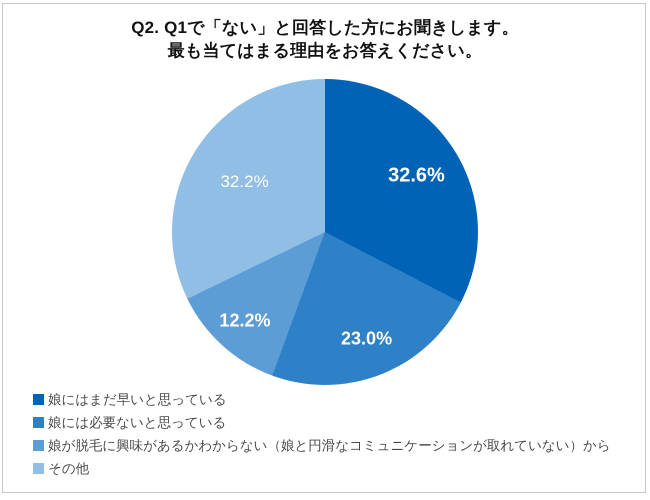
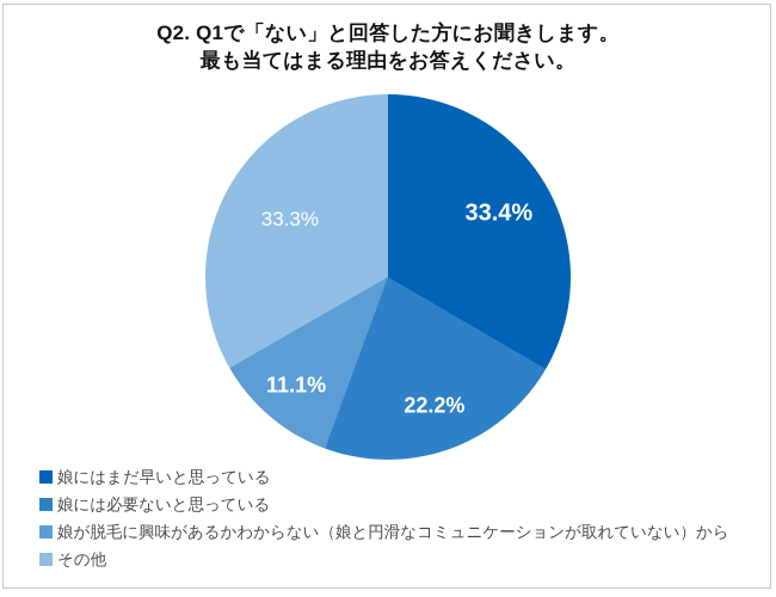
娘にはまだ早いと思っている: 32.6% -> 33.4%
娘には必要ないと思っている: 23.0% -> 22.2%
娘が脱毛に興味があるかわからない（娘と円滑なコミュニケーションが取れていない）から: 12.2% -> 11.1%
その他: 32.2% -> 33.3%
